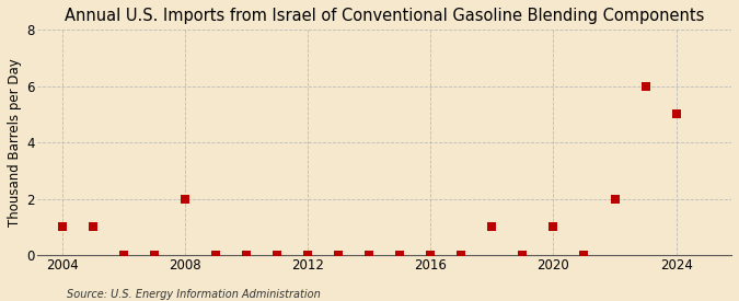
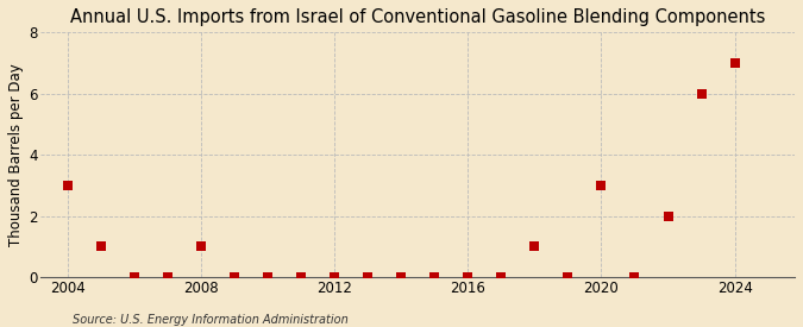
2004: 1 -> 3
2008: 2 -> 1
2020: 1 -> 3
2024: 5 -> 7
